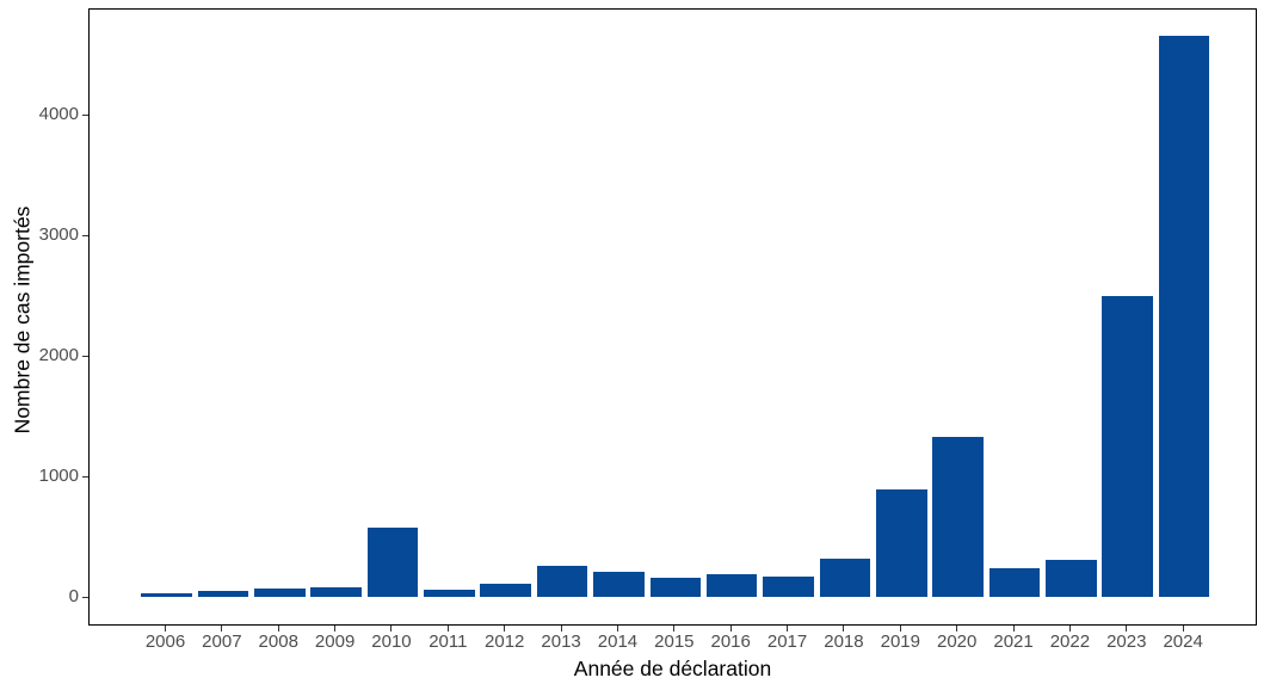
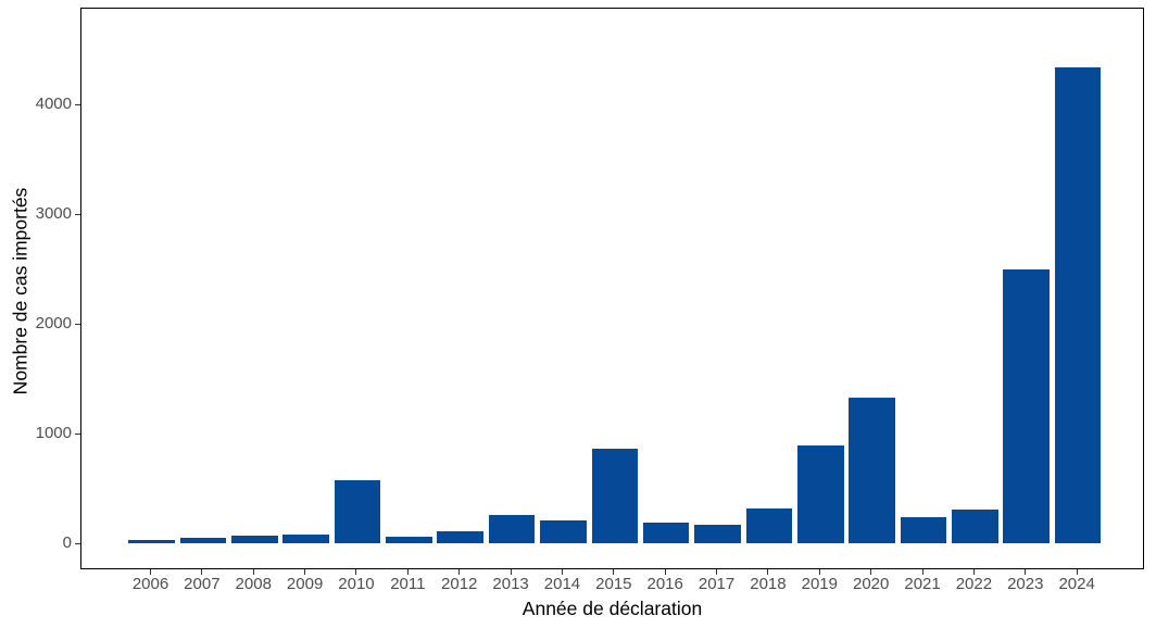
2015: 160 -> 860
2024: 4650 -> 4340
